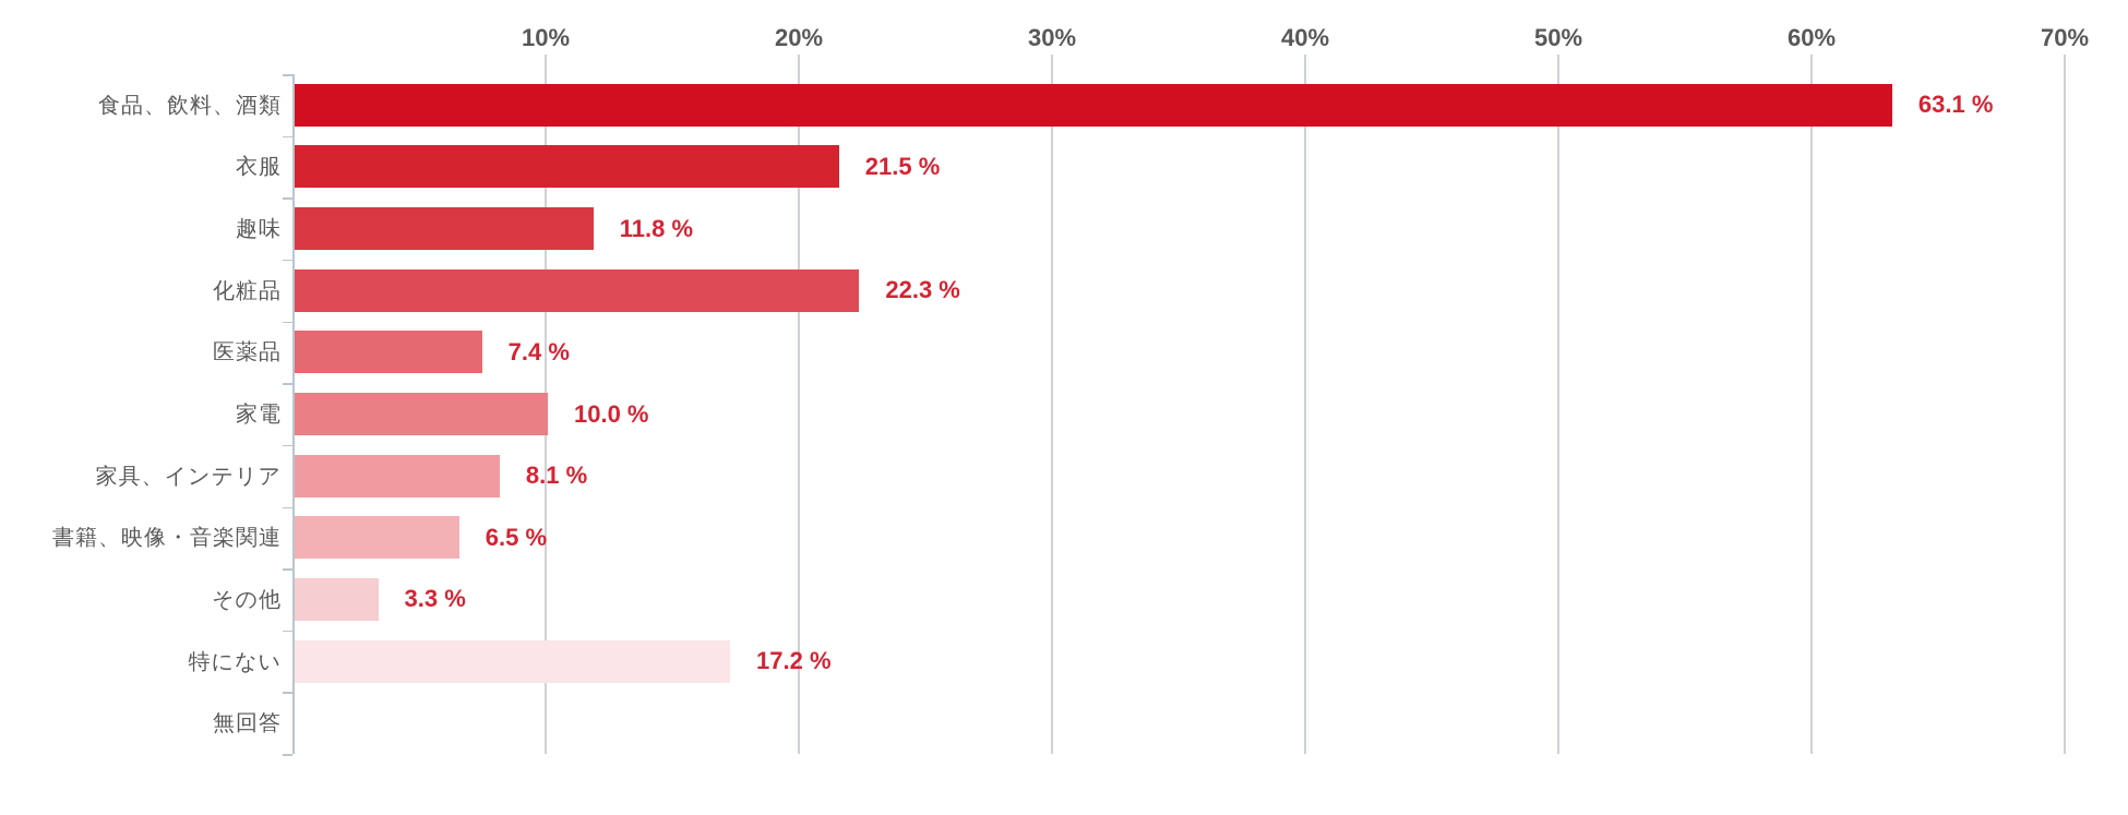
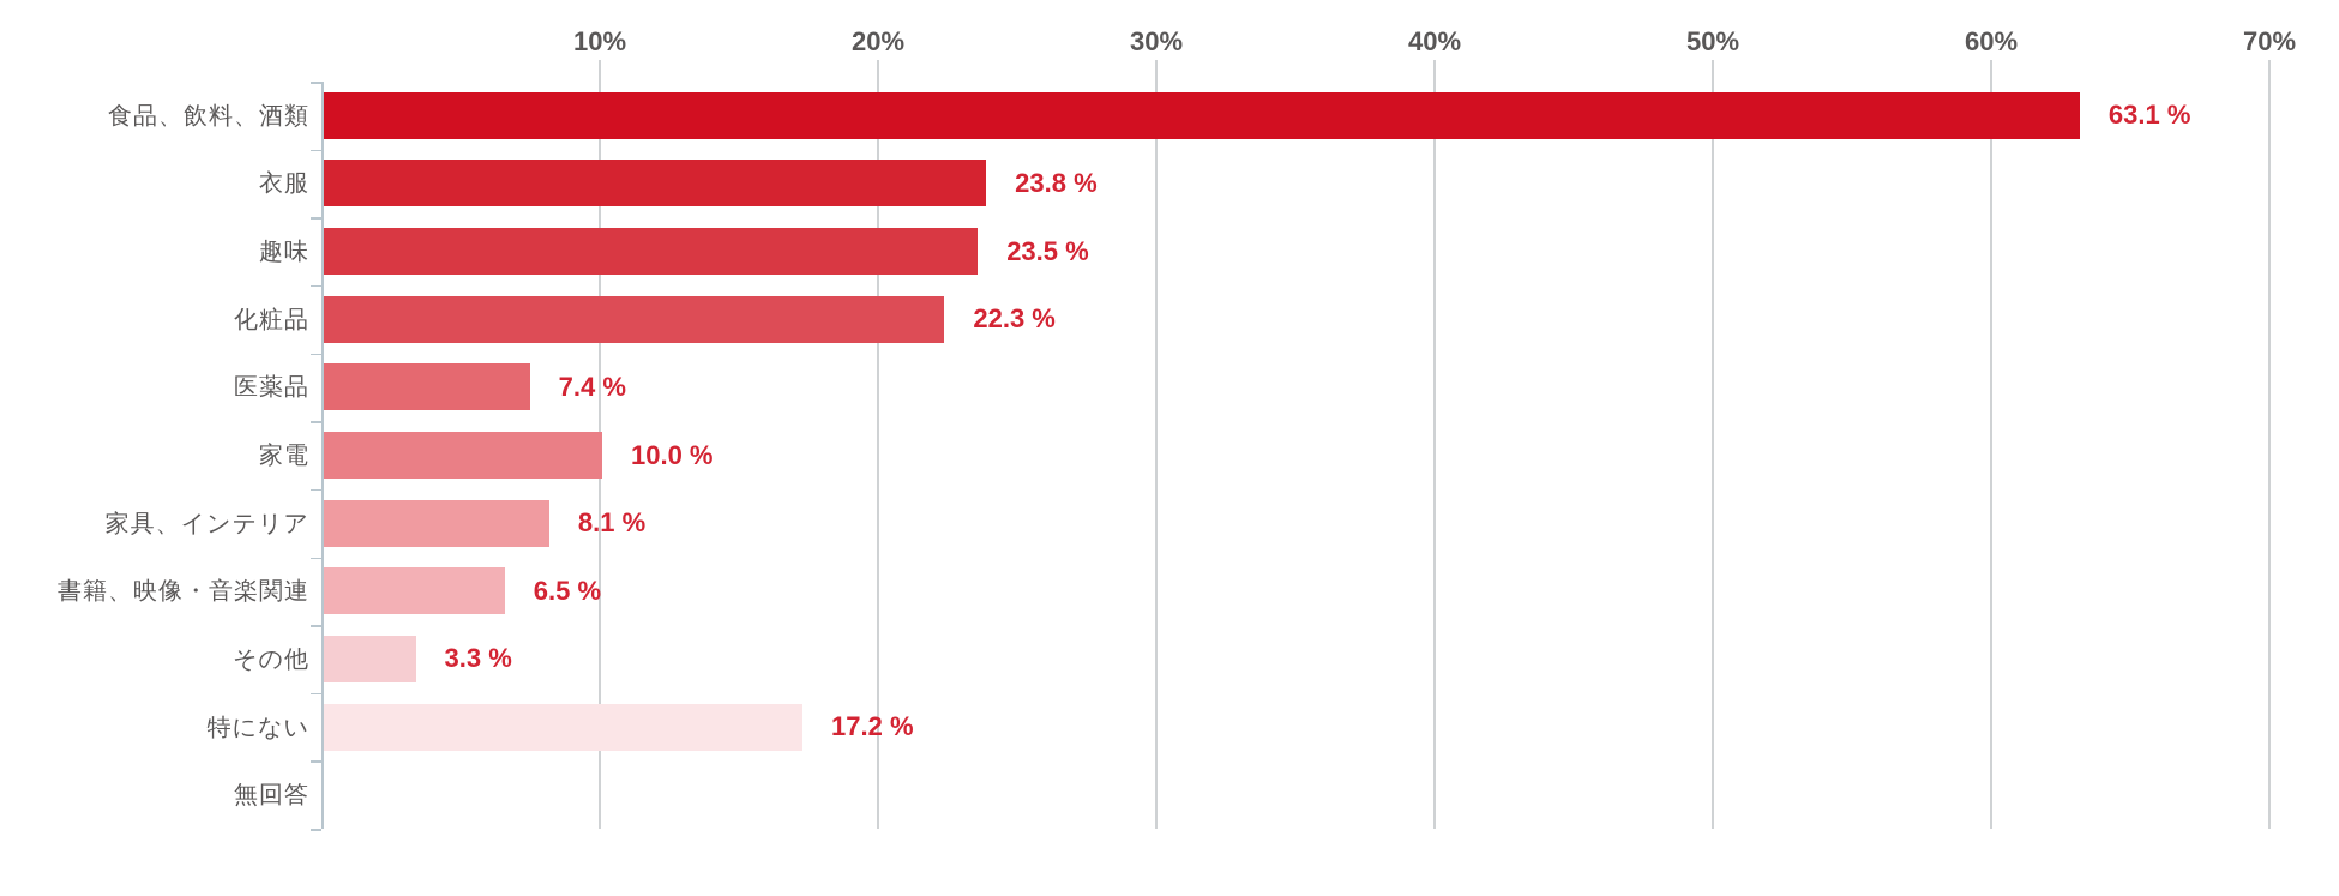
衣服: 21.5 -> 23.8
趣味: 11.8 -> 23.5
